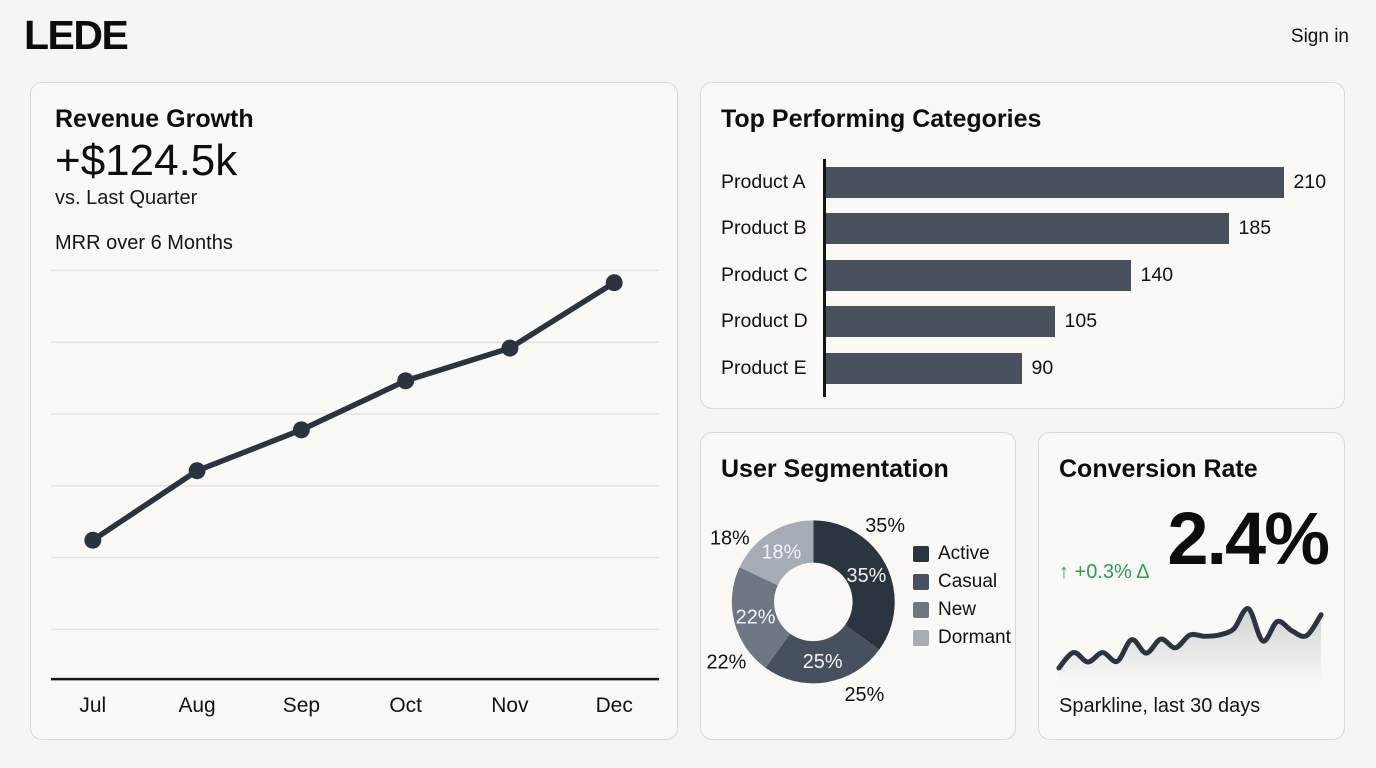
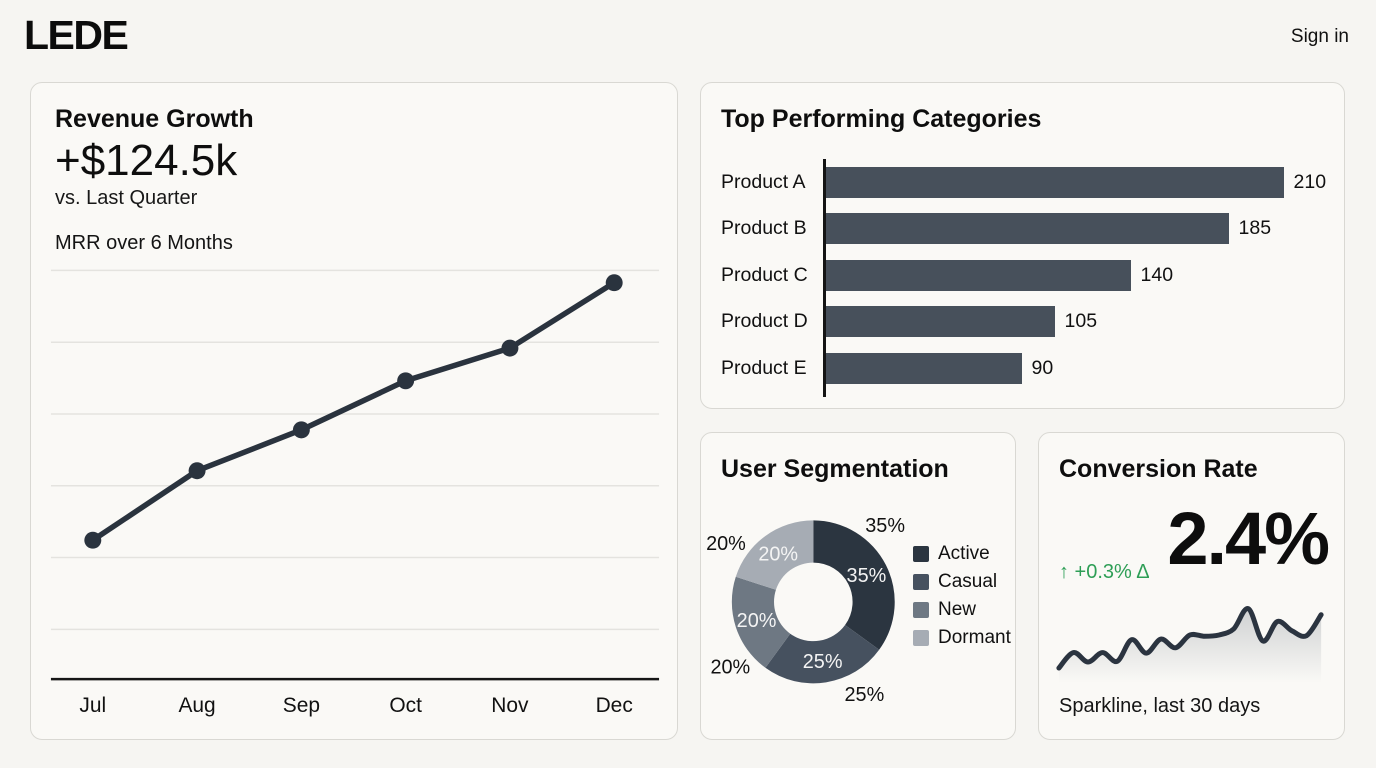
User Segmentation/New: 22% -> 20%
User Segmentation/Dormant: 18% -> 20%
